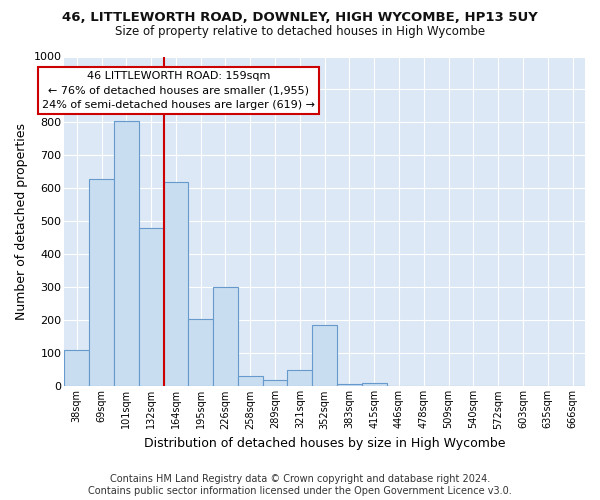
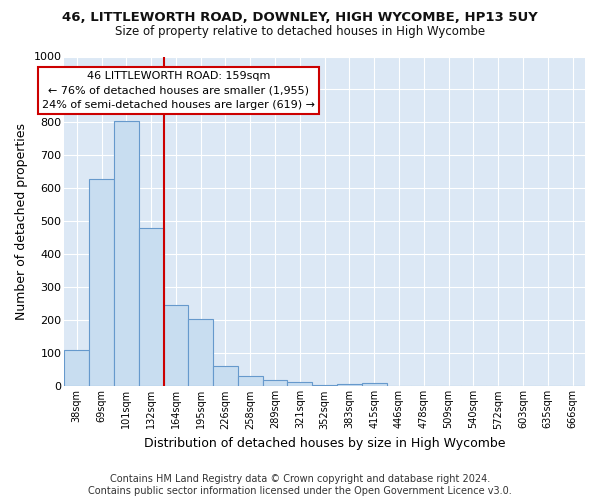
164sqm: 620 -> 248
226sqm: 300 -> 63
321sqm: 50 -> 13
352sqm: 185 -> 5
